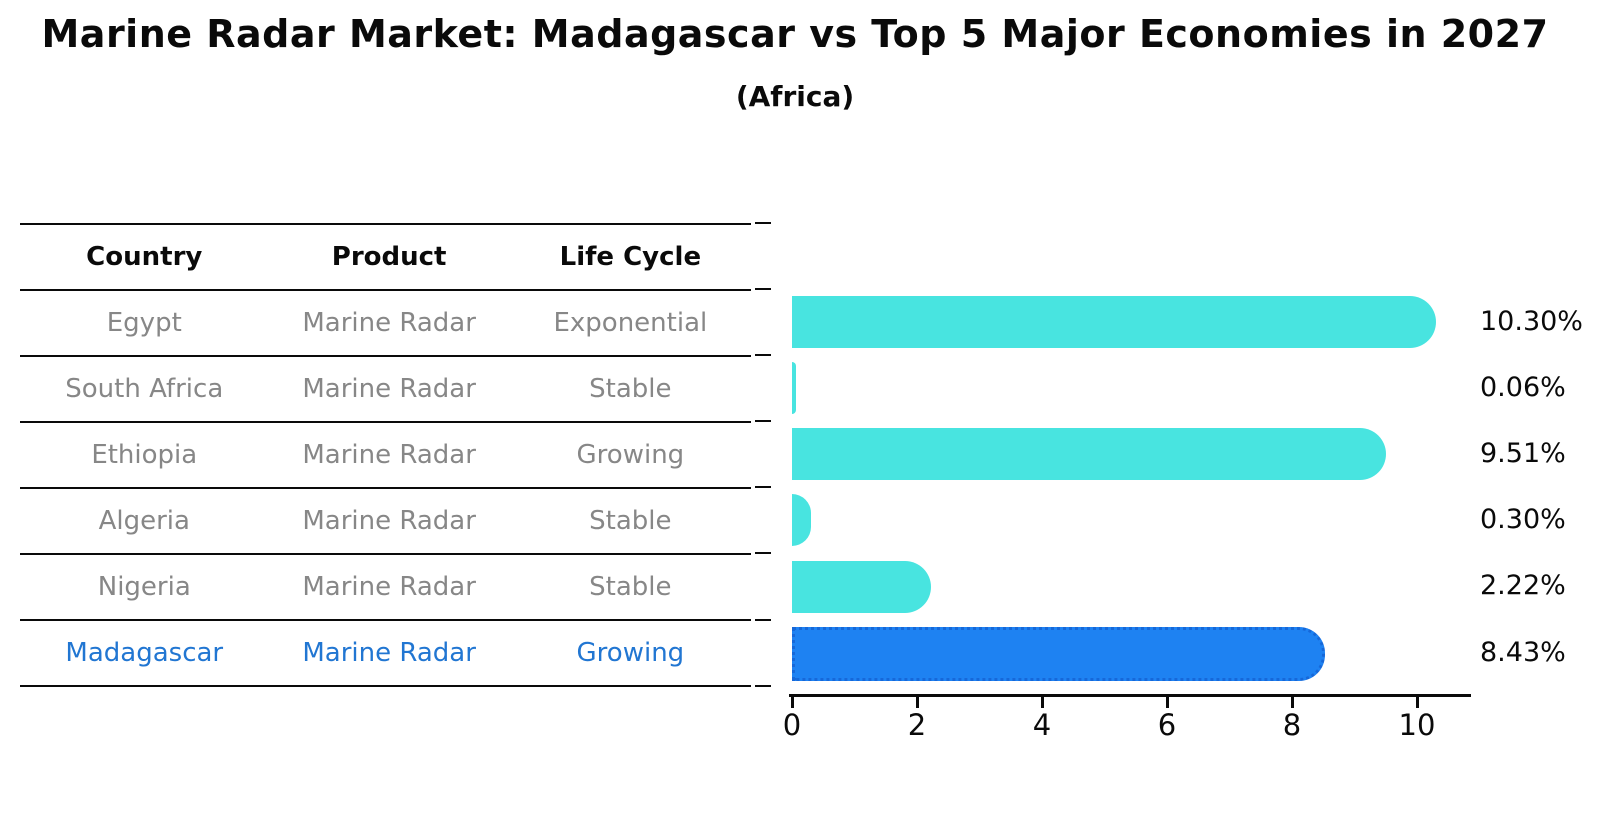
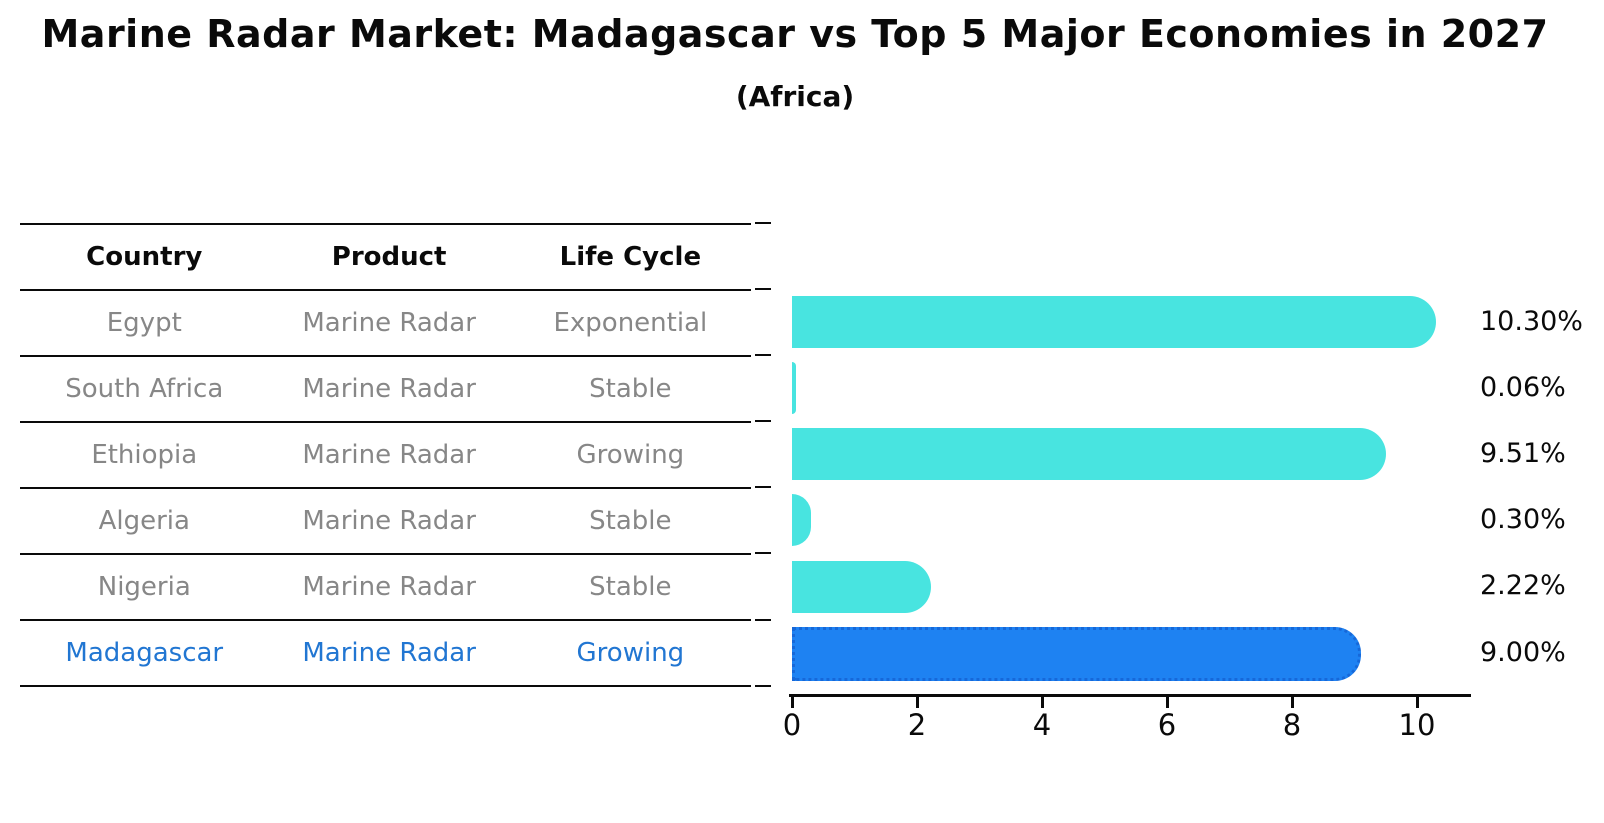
Madagascar: 8.43% -> 9.00%
